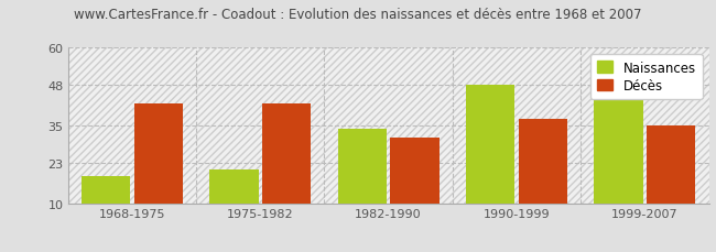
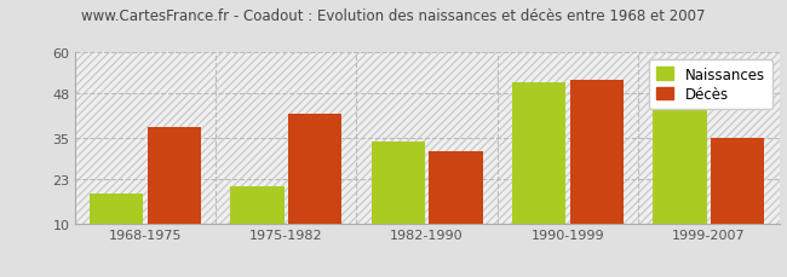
Décès/1968-1975: 42 -> 38
Naissances/1990-1999: 48 -> 51
Décès/1990-1999: 37 -> 52
